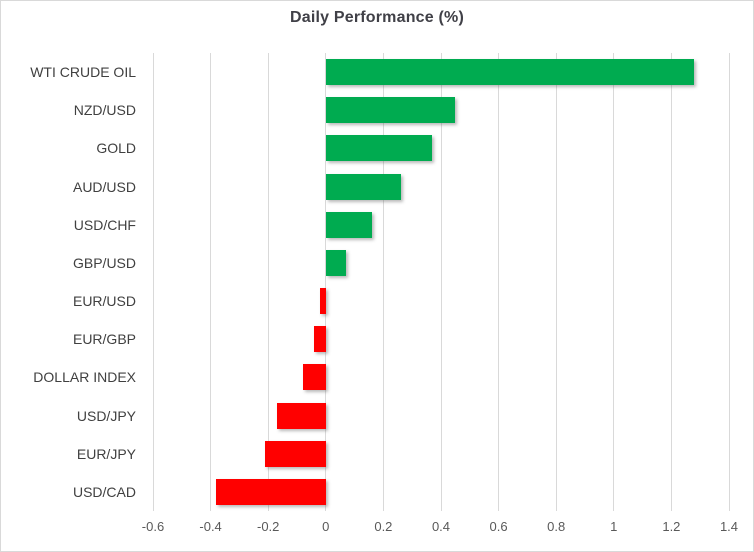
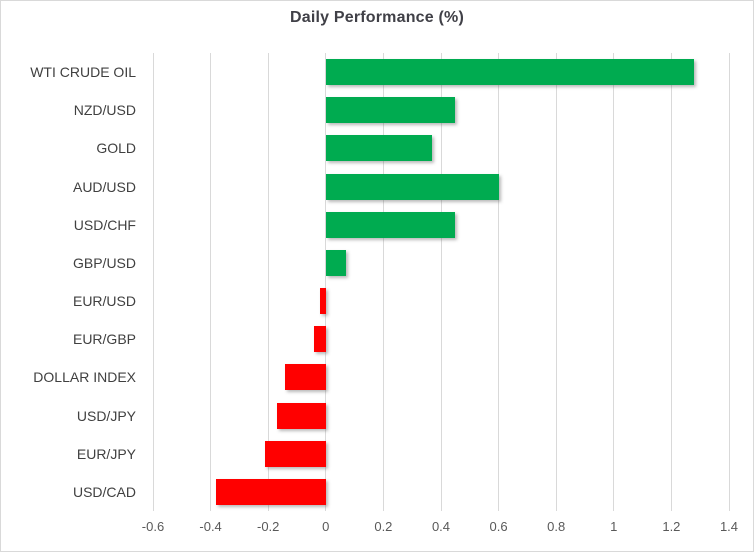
AUD/USD: 0.26 -> 0.60
USD/CHF: 0.16 -> 0.45
DOLLAR INDEX: -0.08 -> -0.14
